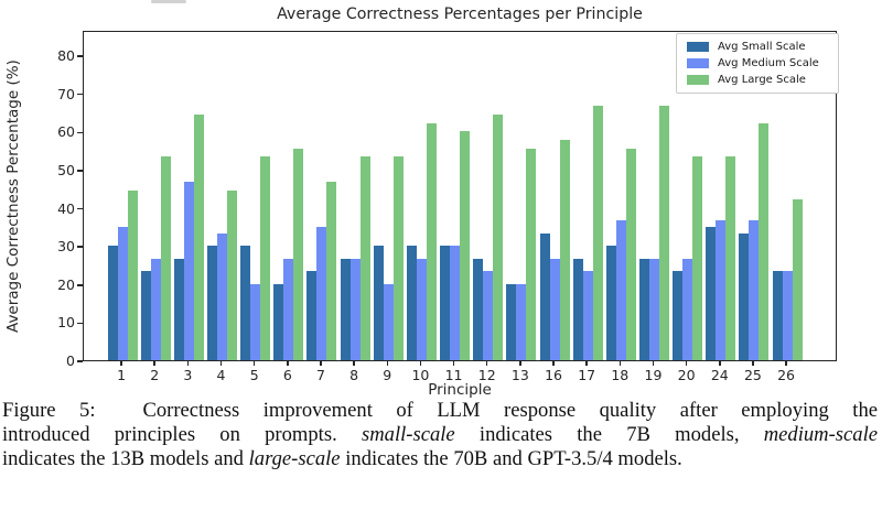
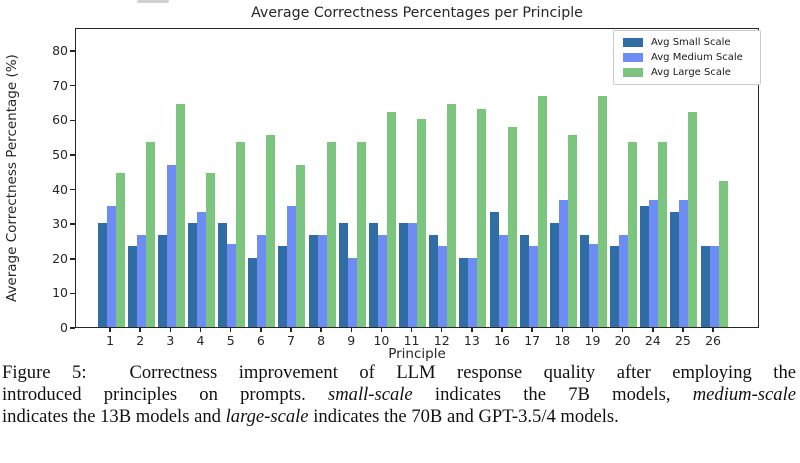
Avg Medium Scale/5: 20 -> 24
Avg Large Scale/13: 56 -> 63
Avg Medium Scale/19: 27 -> 24
